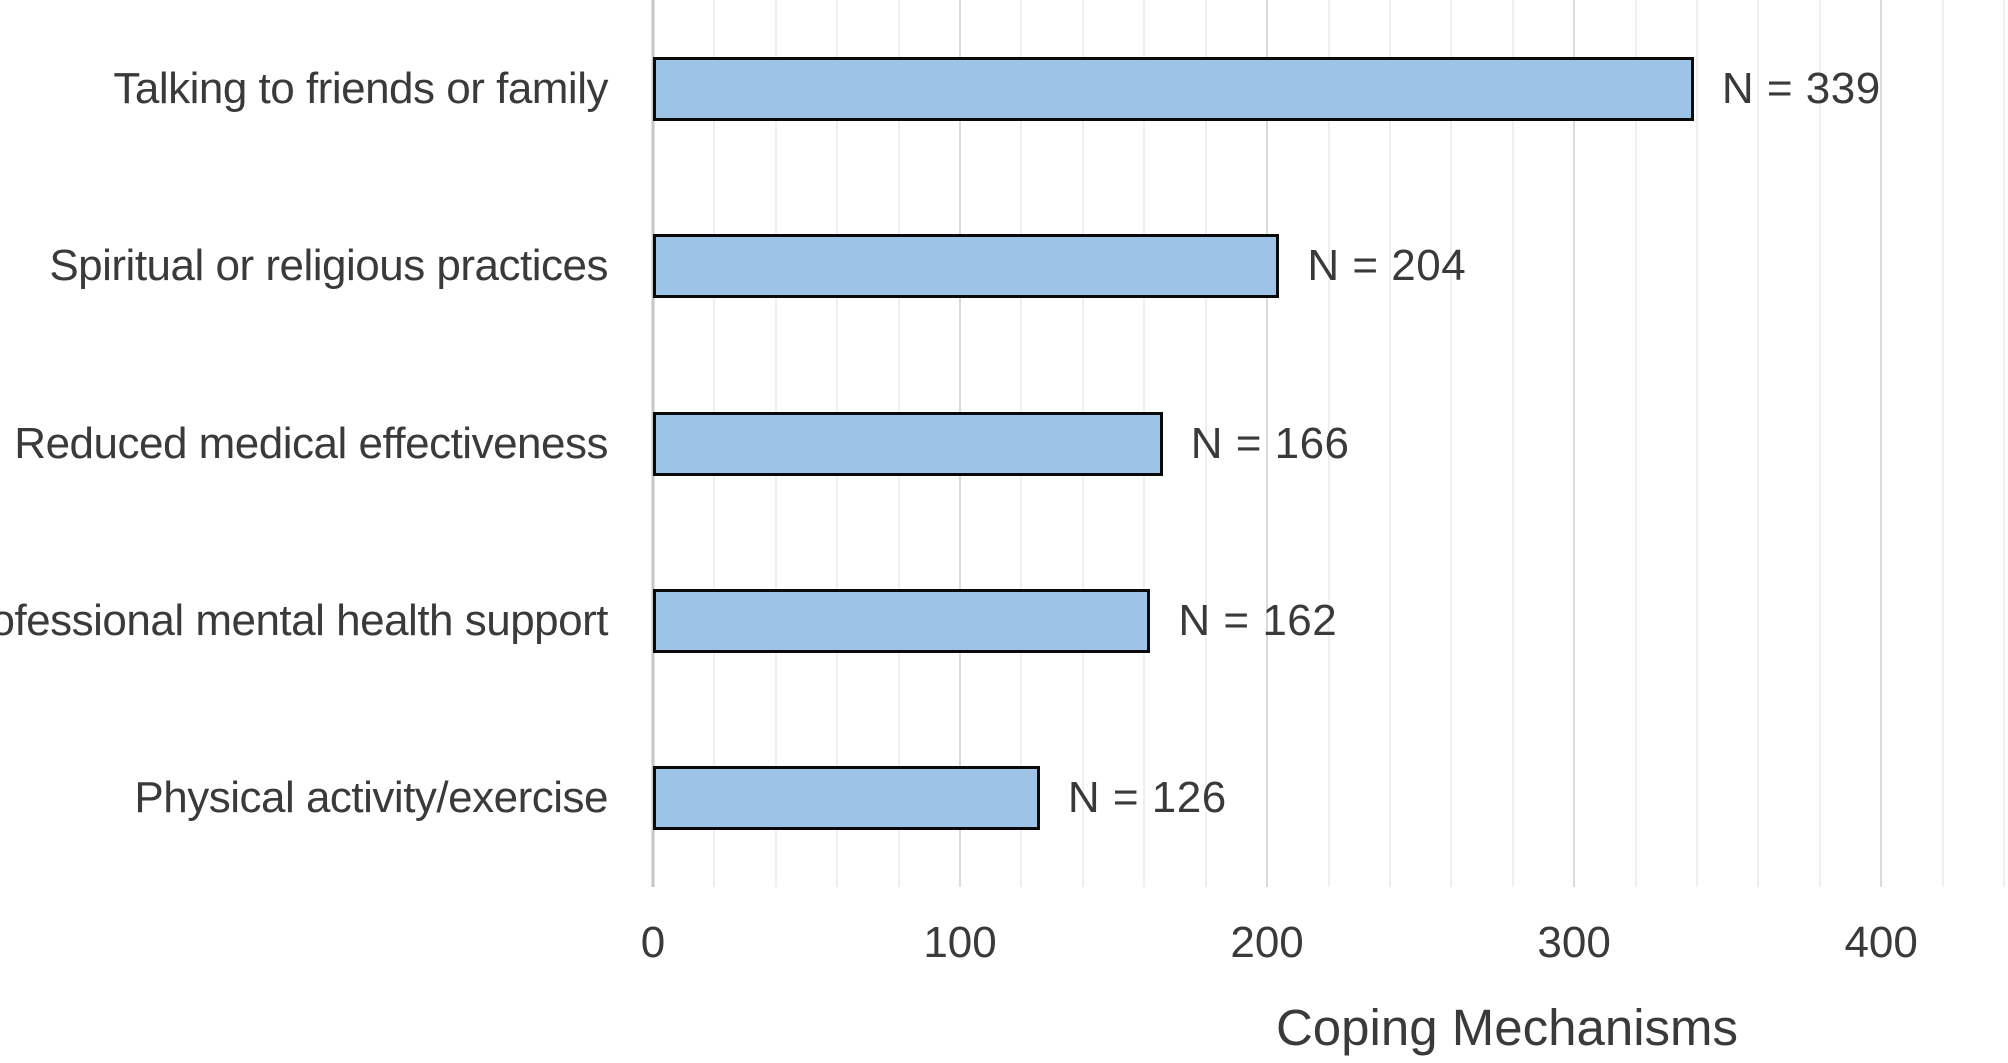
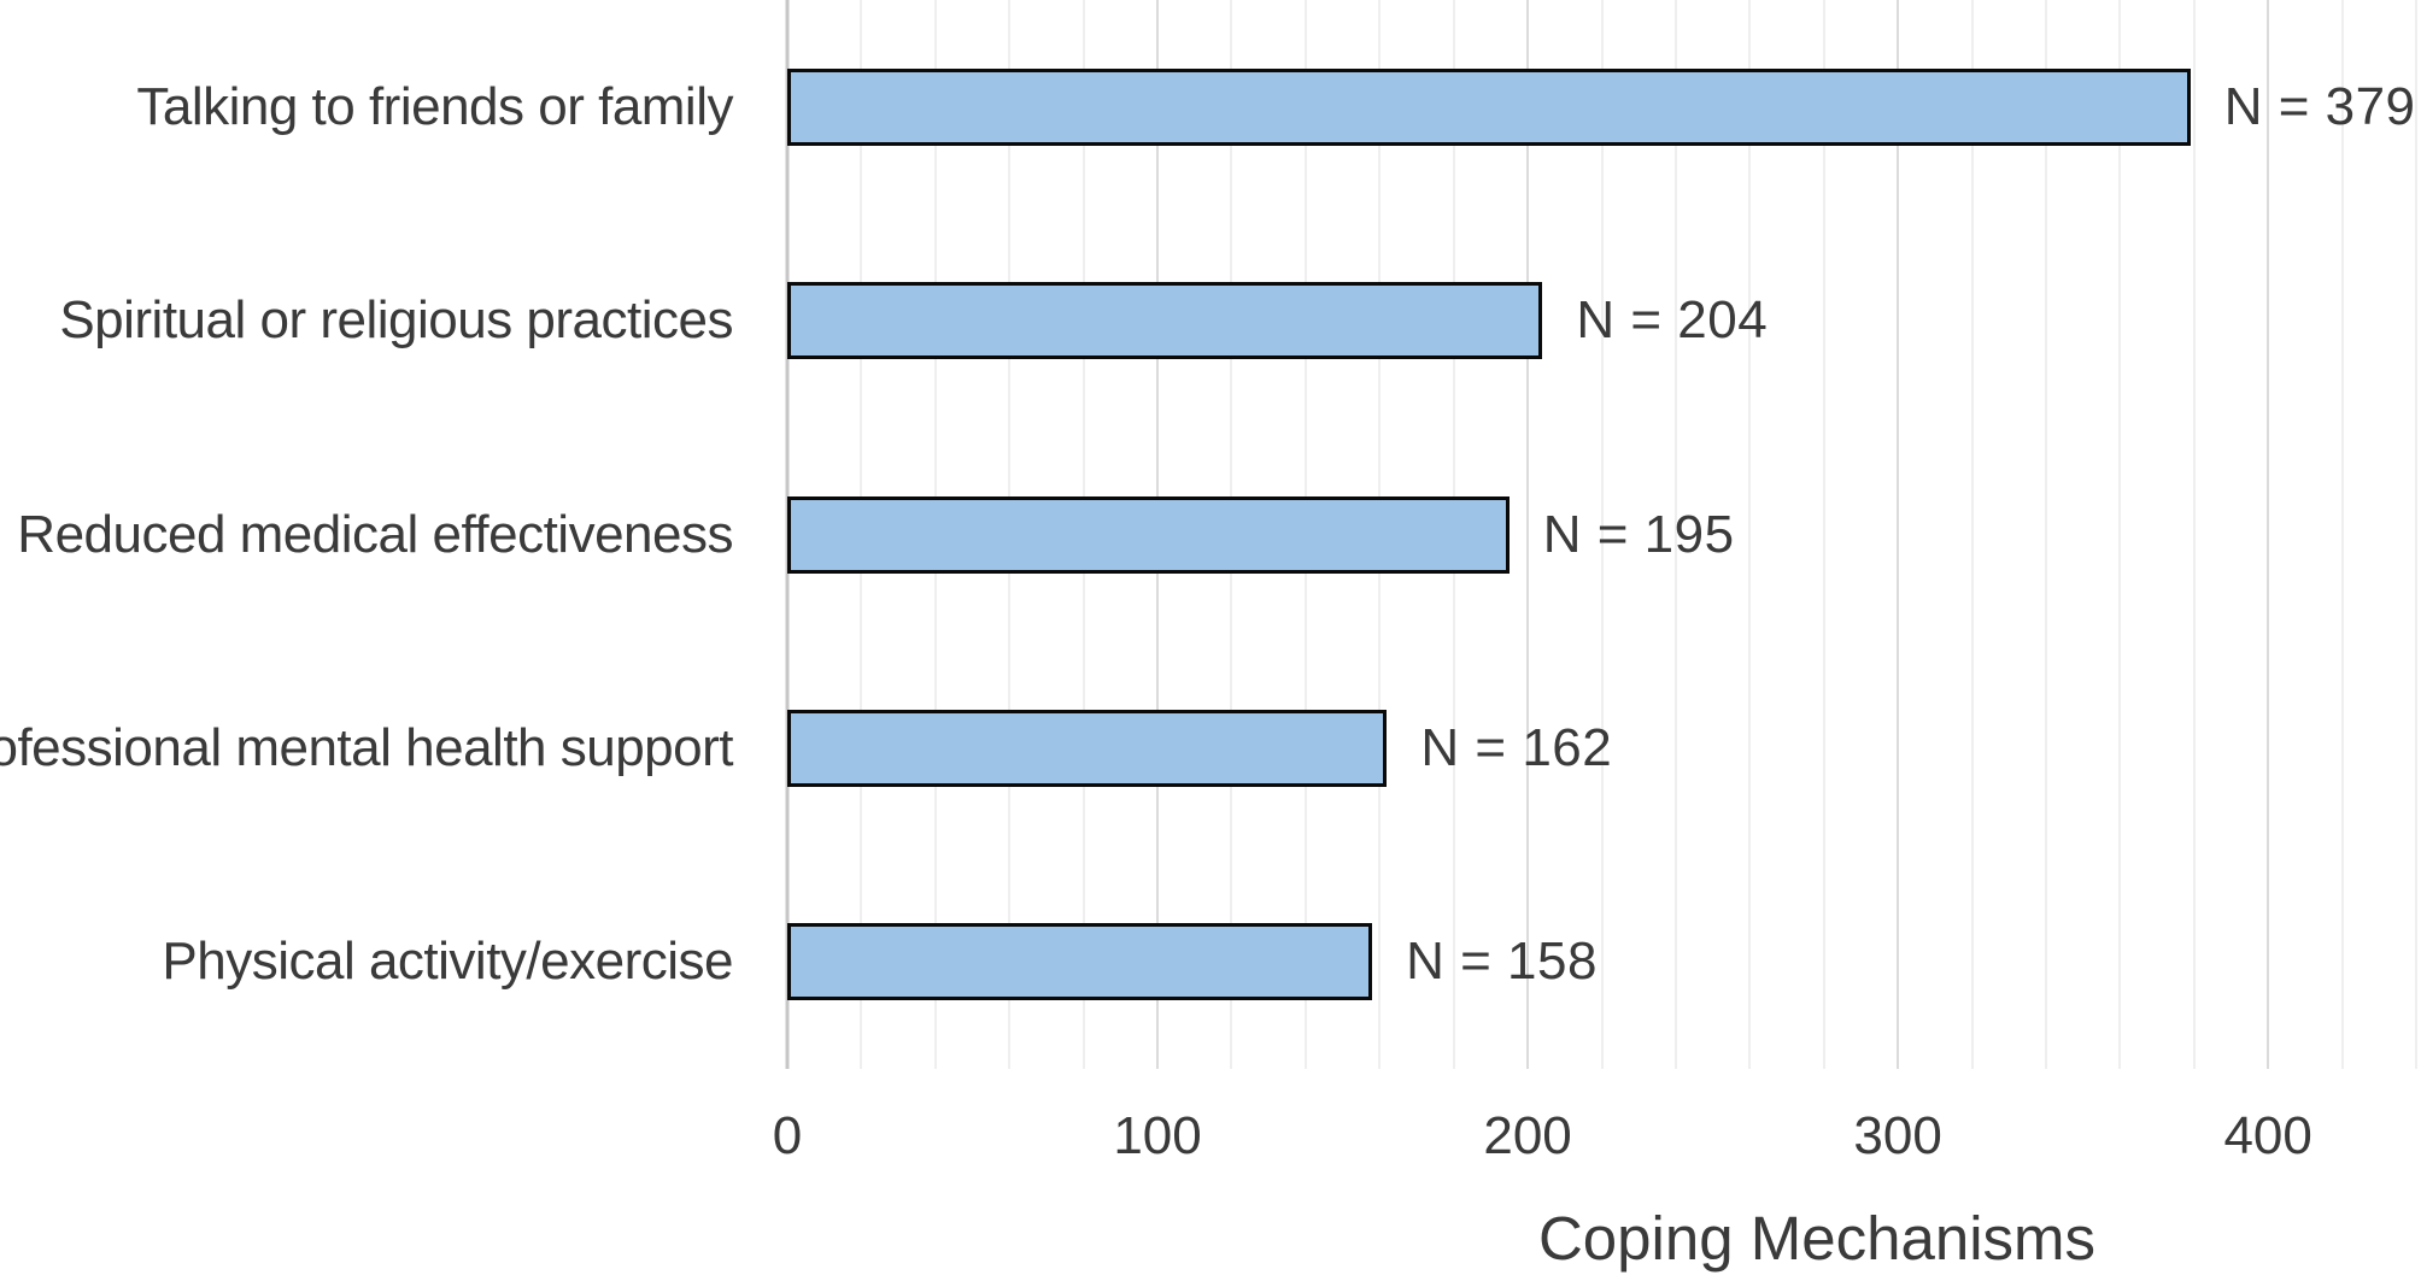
Talking to friends or family: 339 -> 379
Reduced medical effectiveness: 166 -> 195
Physical activity/exercise: 126 -> 158
